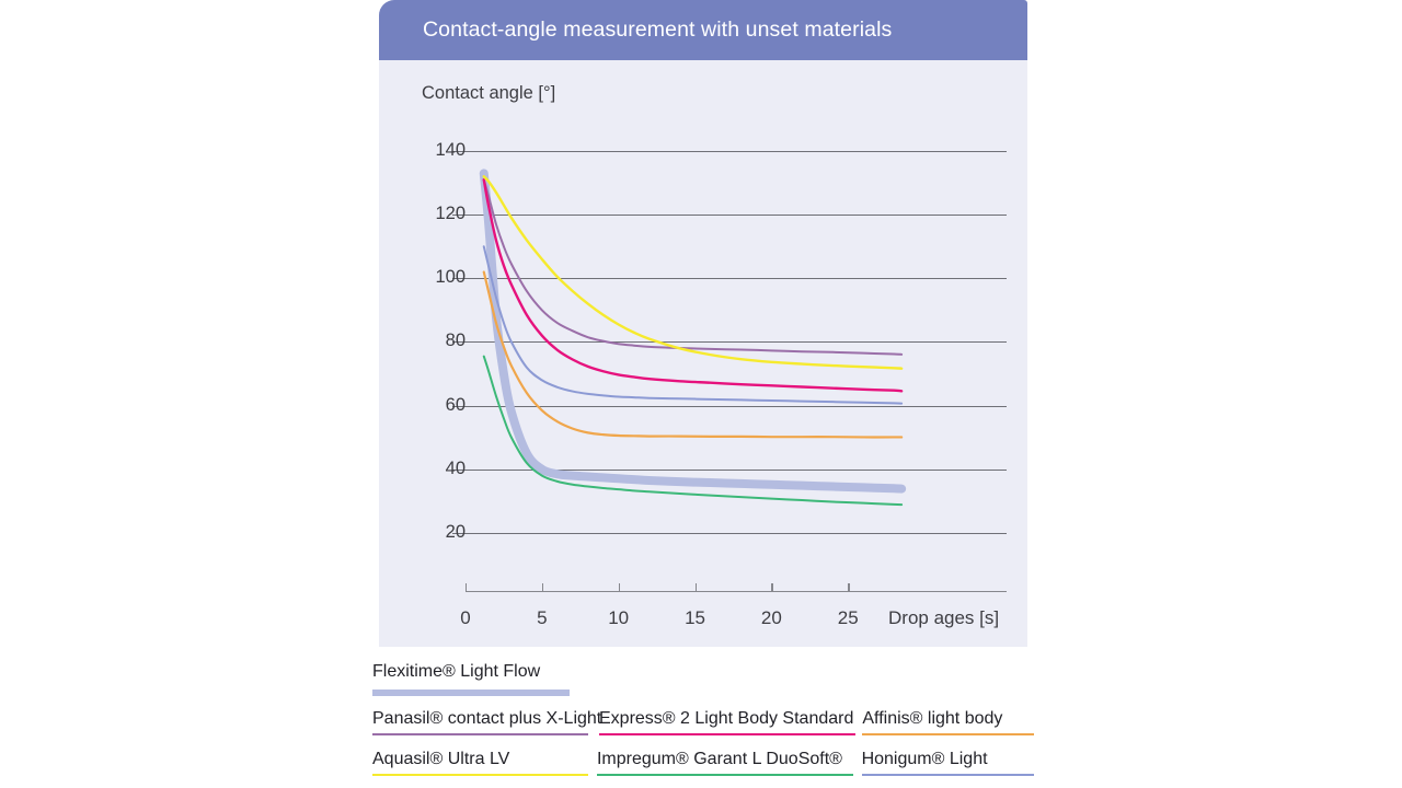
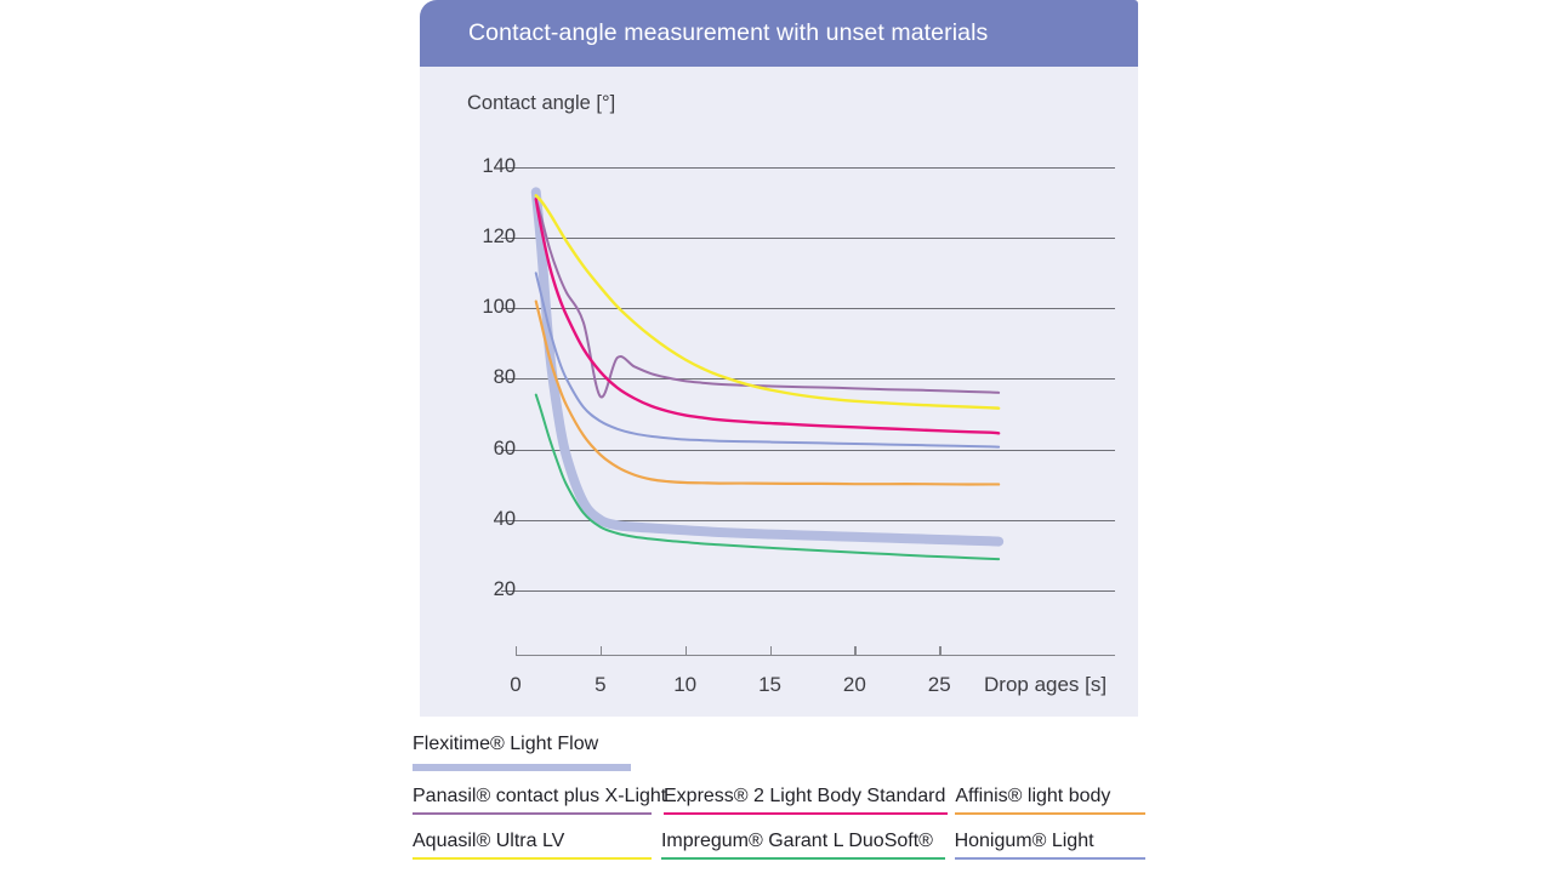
Panasil® contact plus X-Light/5: 90 -> 75
